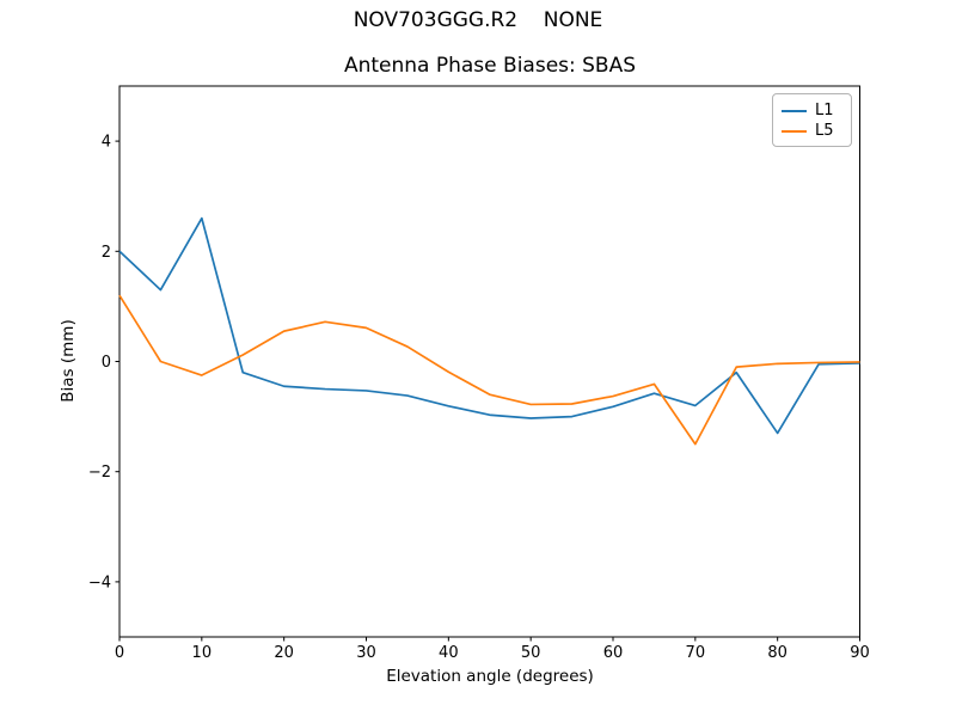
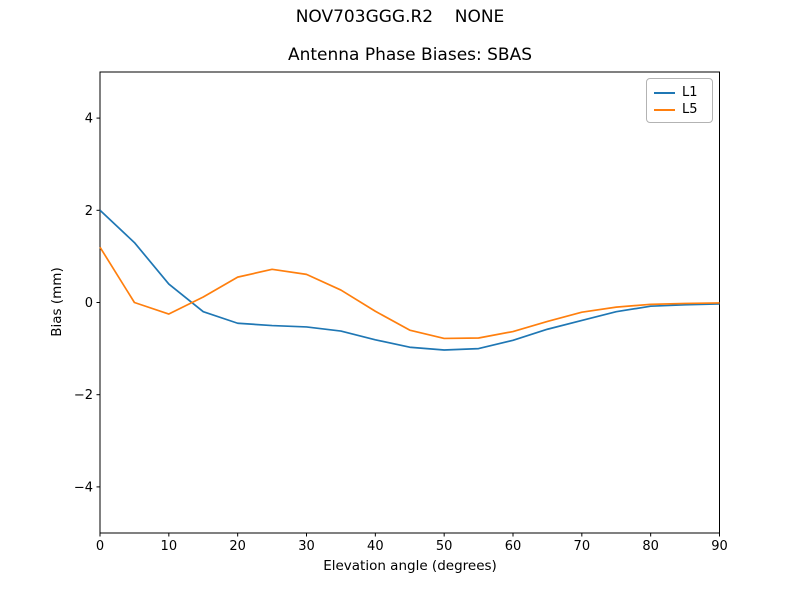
L1/10: 2.6 -> 0.4
L1/70: -0.8 -> -0.4
L5/70: -1.5 -> -0.2
L1/80: -1.3 -> -0.1
